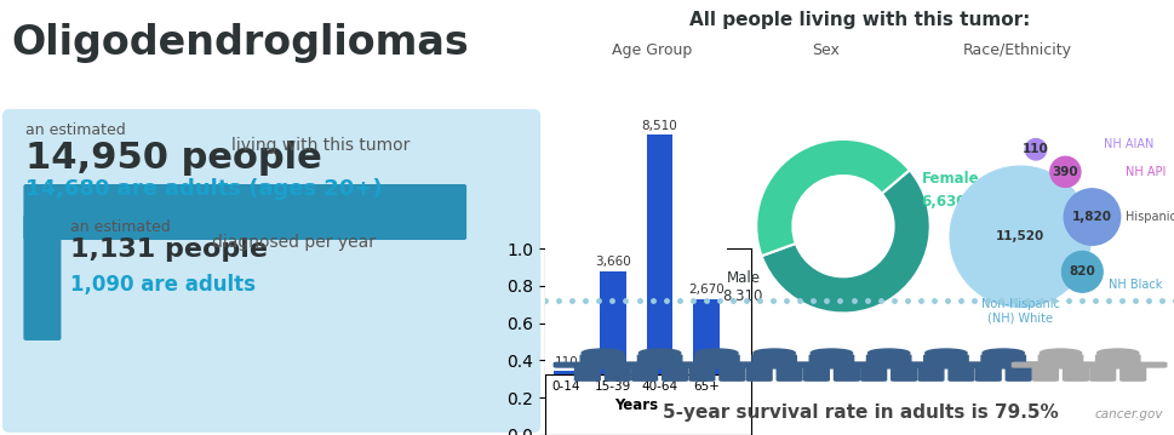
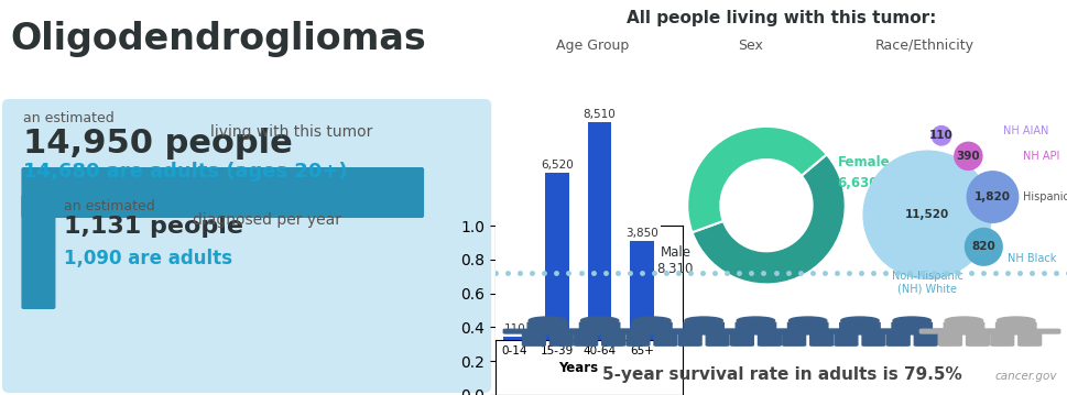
15-39: 3,660 -> 6,520
65+: 2,670 -> 3,850
